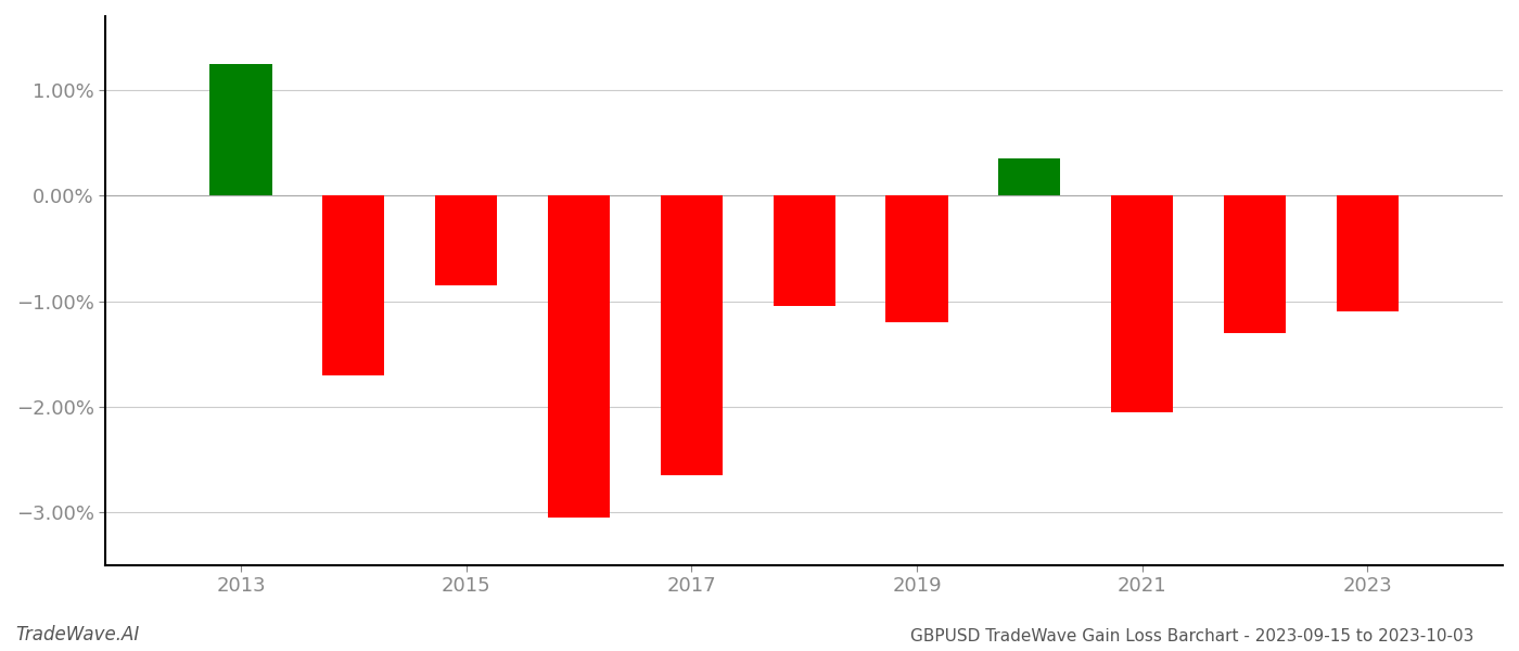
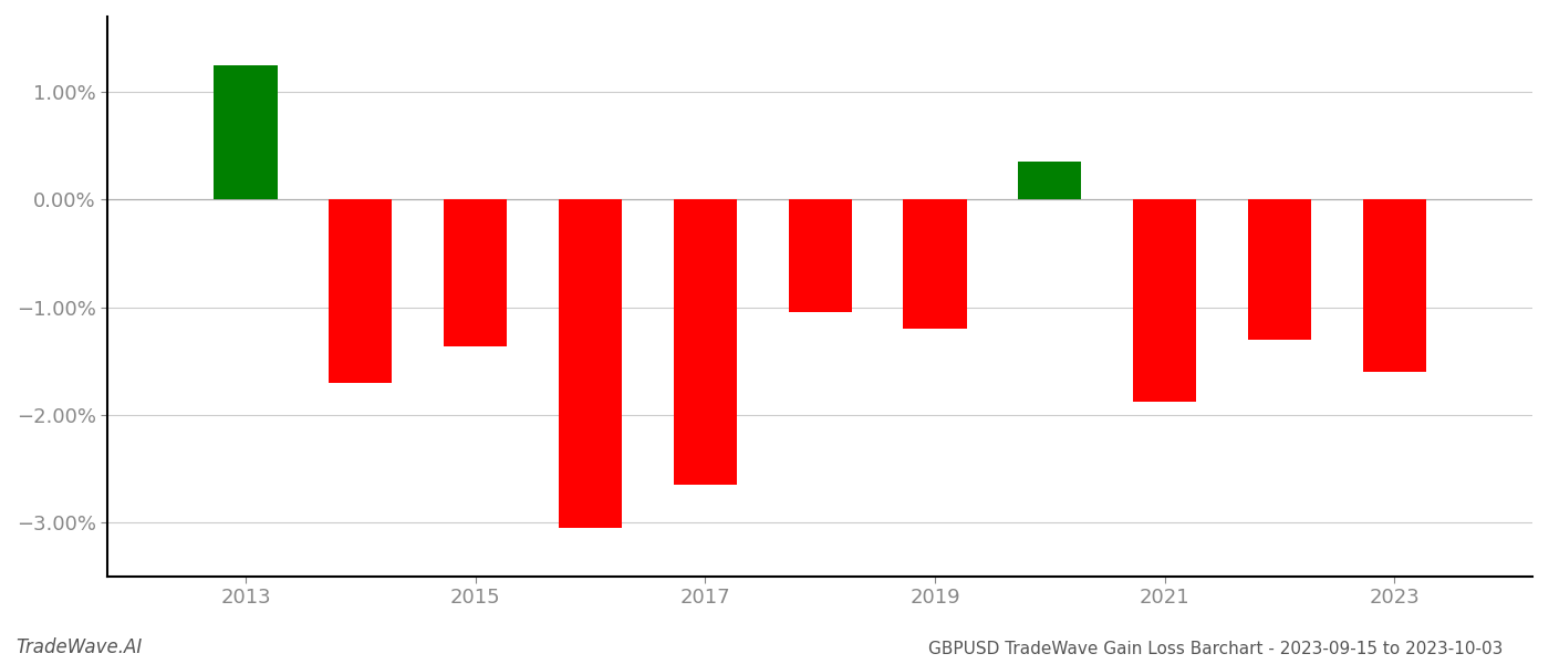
2015: -0.85% -> -1.36%
2021: -2.05% -> -1.88%
2023: -1.10% -> -1.60%
